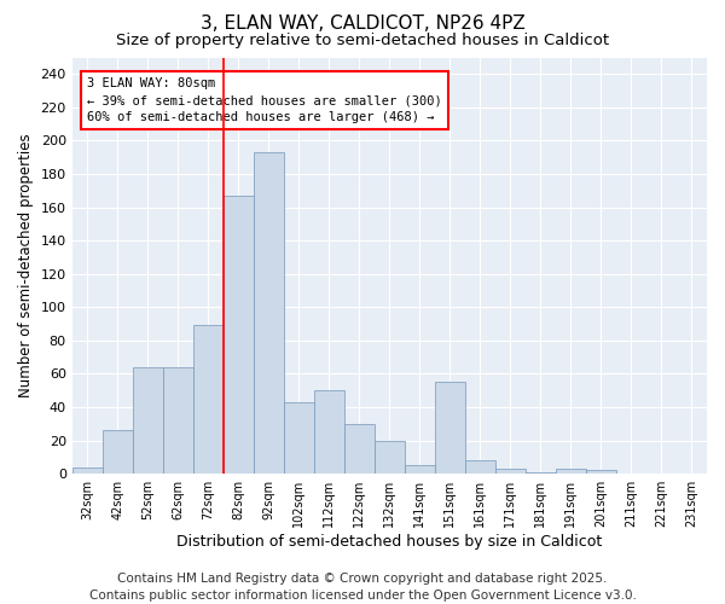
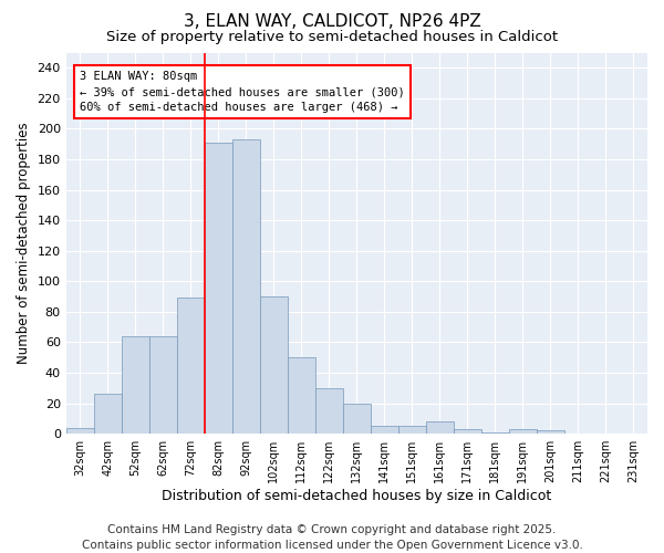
82sqm: 167 -> 191
102sqm: 43 -> 90
151sqm: 55 -> 5
